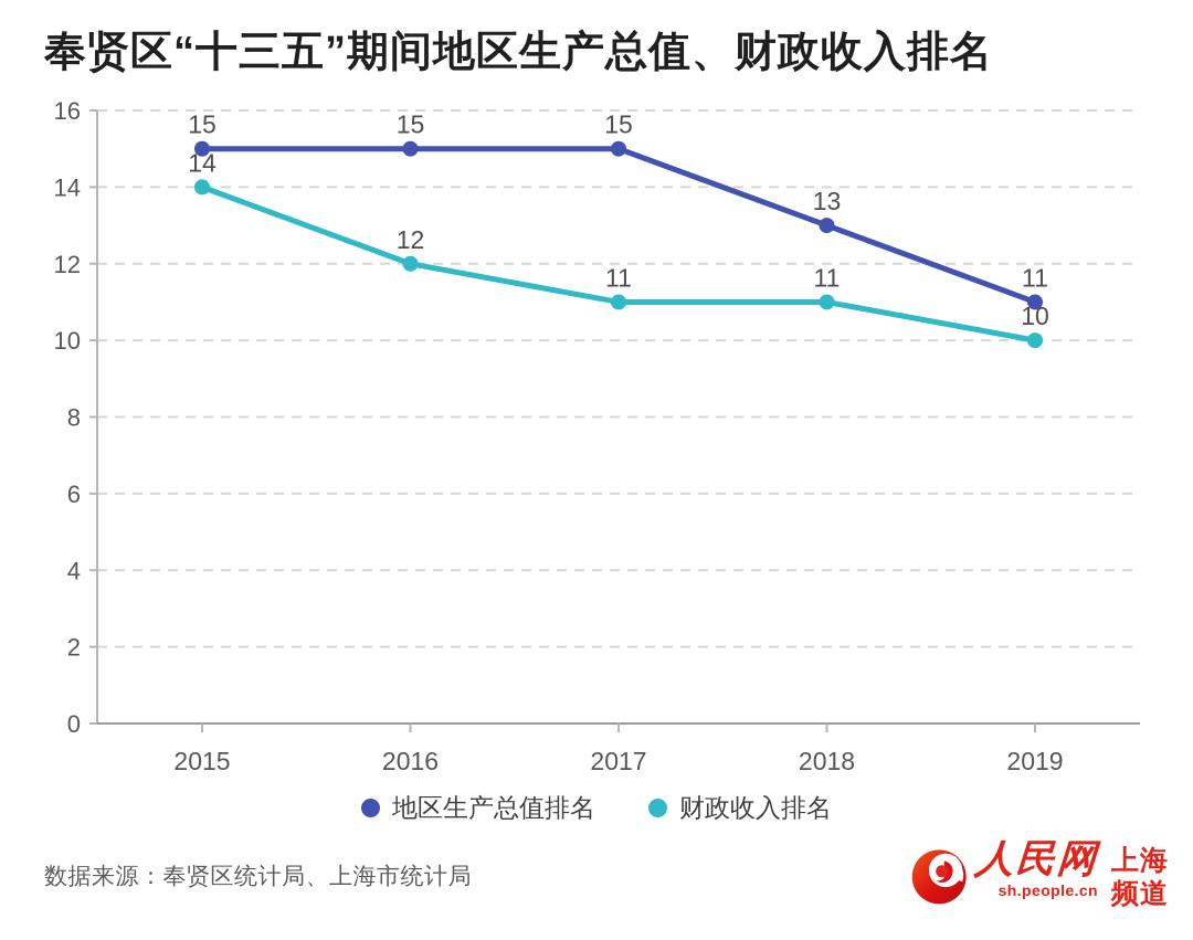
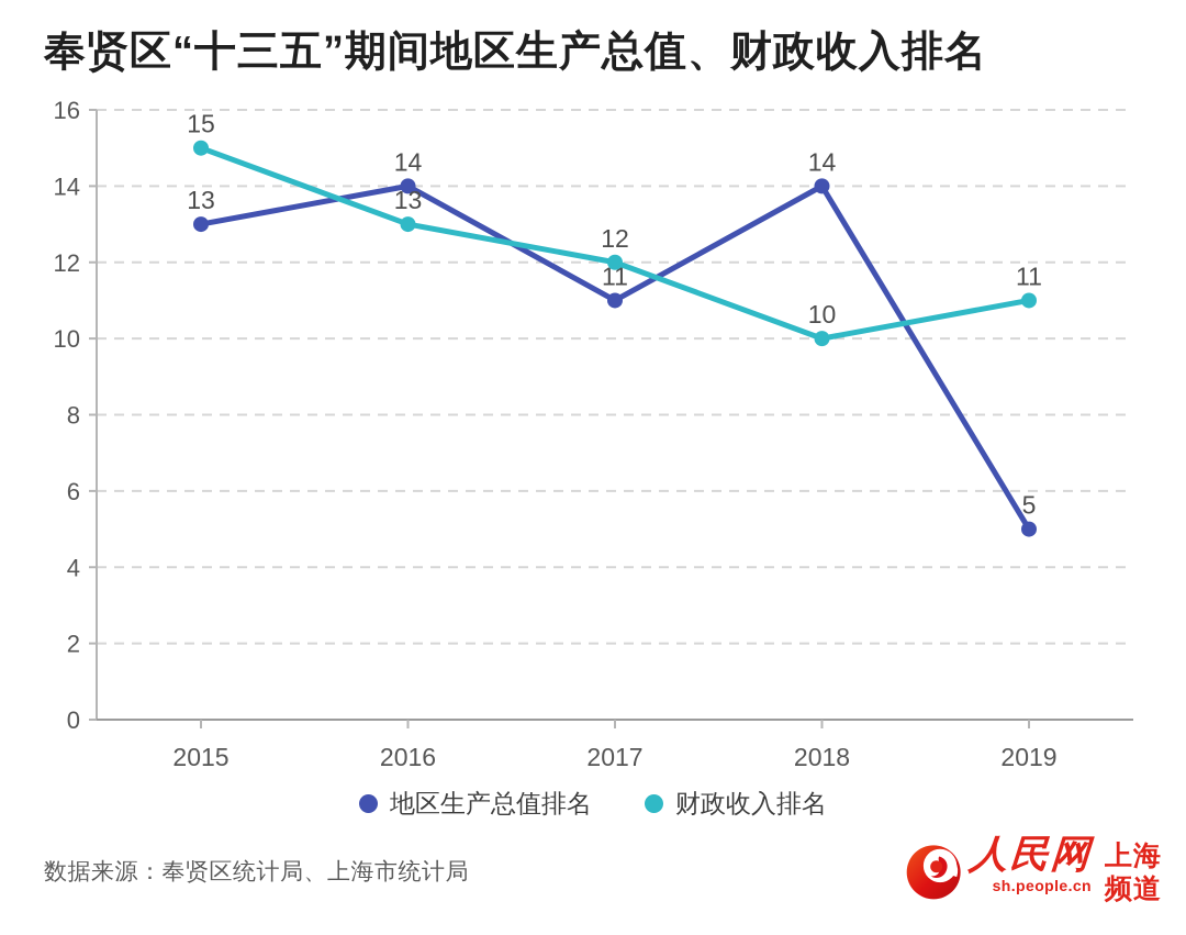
地区生产总值排名/2015: 15 -> 13
财政收入排名/2015: 14 -> 15
地区生产总值排名/2016: 15 -> 14
财政收入排名/2016: 12 -> 13
地区生产总值排名/2017: 15 -> 11
财政收入排名/2017: 11 -> 12
地区生产总值排名/2018: 13 -> 14
财政收入排名/2018: 11 -> 10
地区生产总值排名/2019: 11 -> 5
财政收入排名/2019: 10 -> 11
